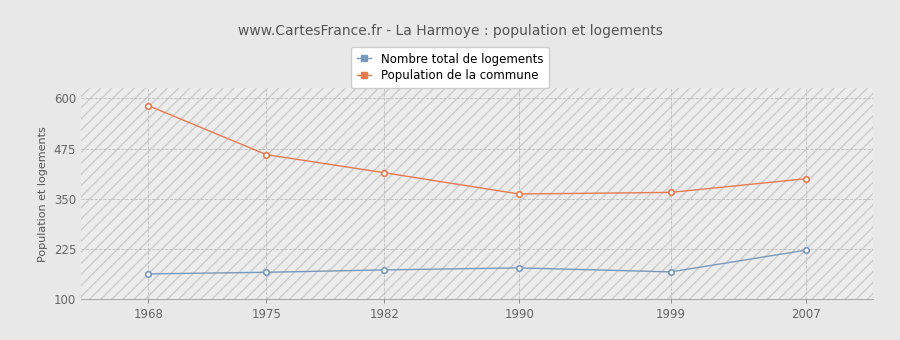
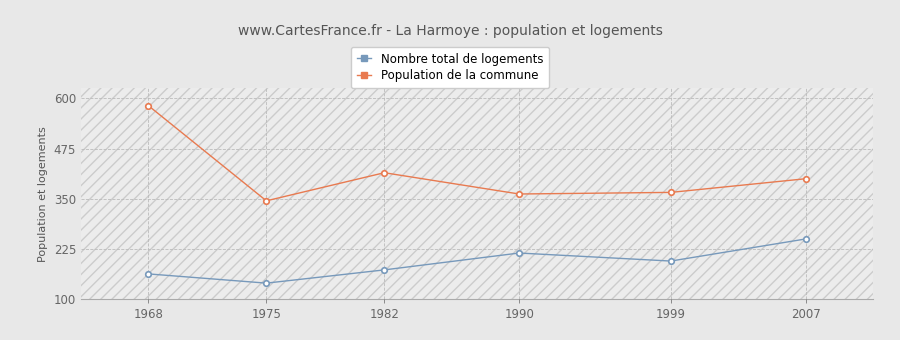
Nombre total de logements/1975: 167 -> 140
Population de la commune/1975: 460 -> 345
Nombre total de logements/1990: 178 -> 215
Nombre total de logements/1999: 168 -> 195
Nombre total de logements/2007: 222 -> 250
